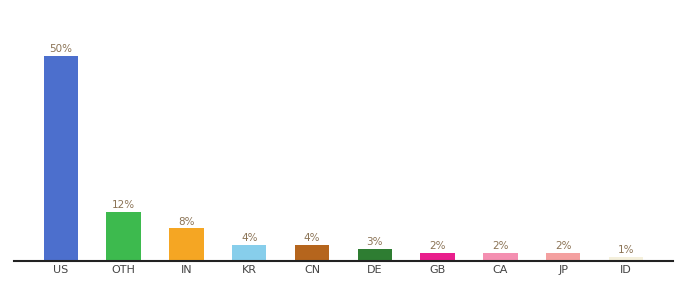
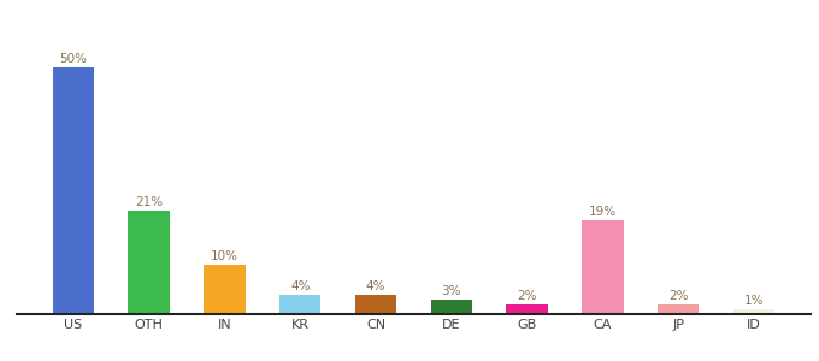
OTH: 12% -> 21%
IN: 8% -> 10%
CA: 2% -> 19%
